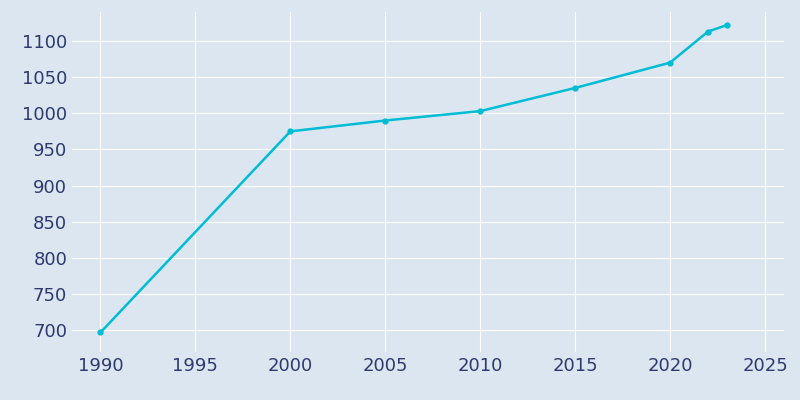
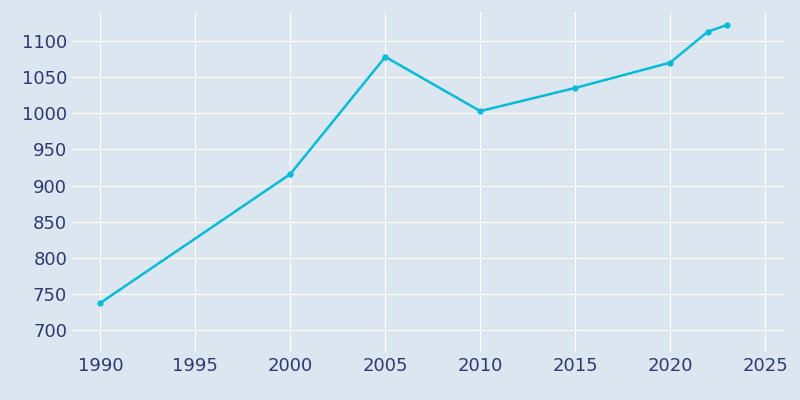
1990: 697 -> 738
2000: 975 -> 916
2005: 990 -> 1078
